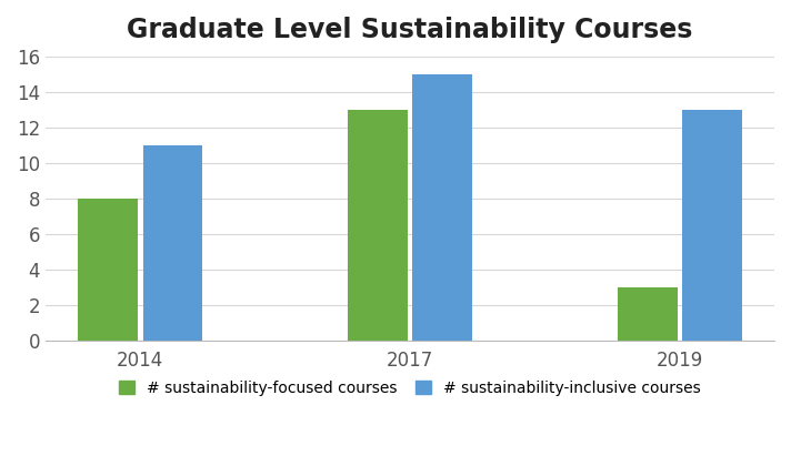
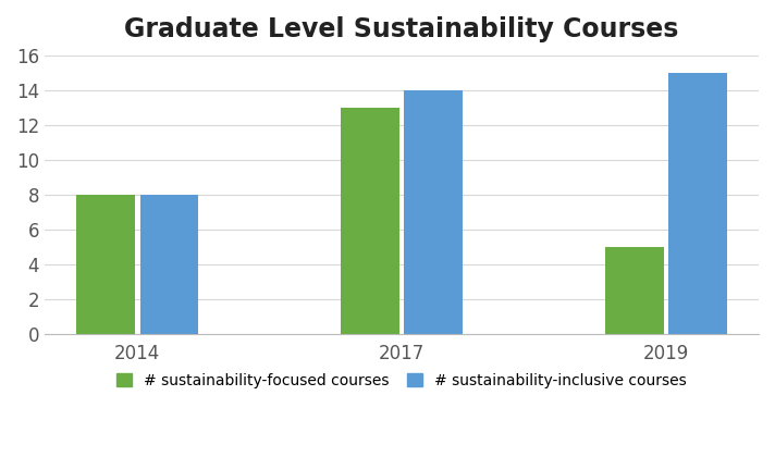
# sustainability-inclusive courses/2014: 11 -> 8
# sustainability-inclusive courses/2017: 15 -> 14
# sustainability-focused courses/2019: 3 -> 5
# sustainability-inclusive courses/2019: 13 -> 15
